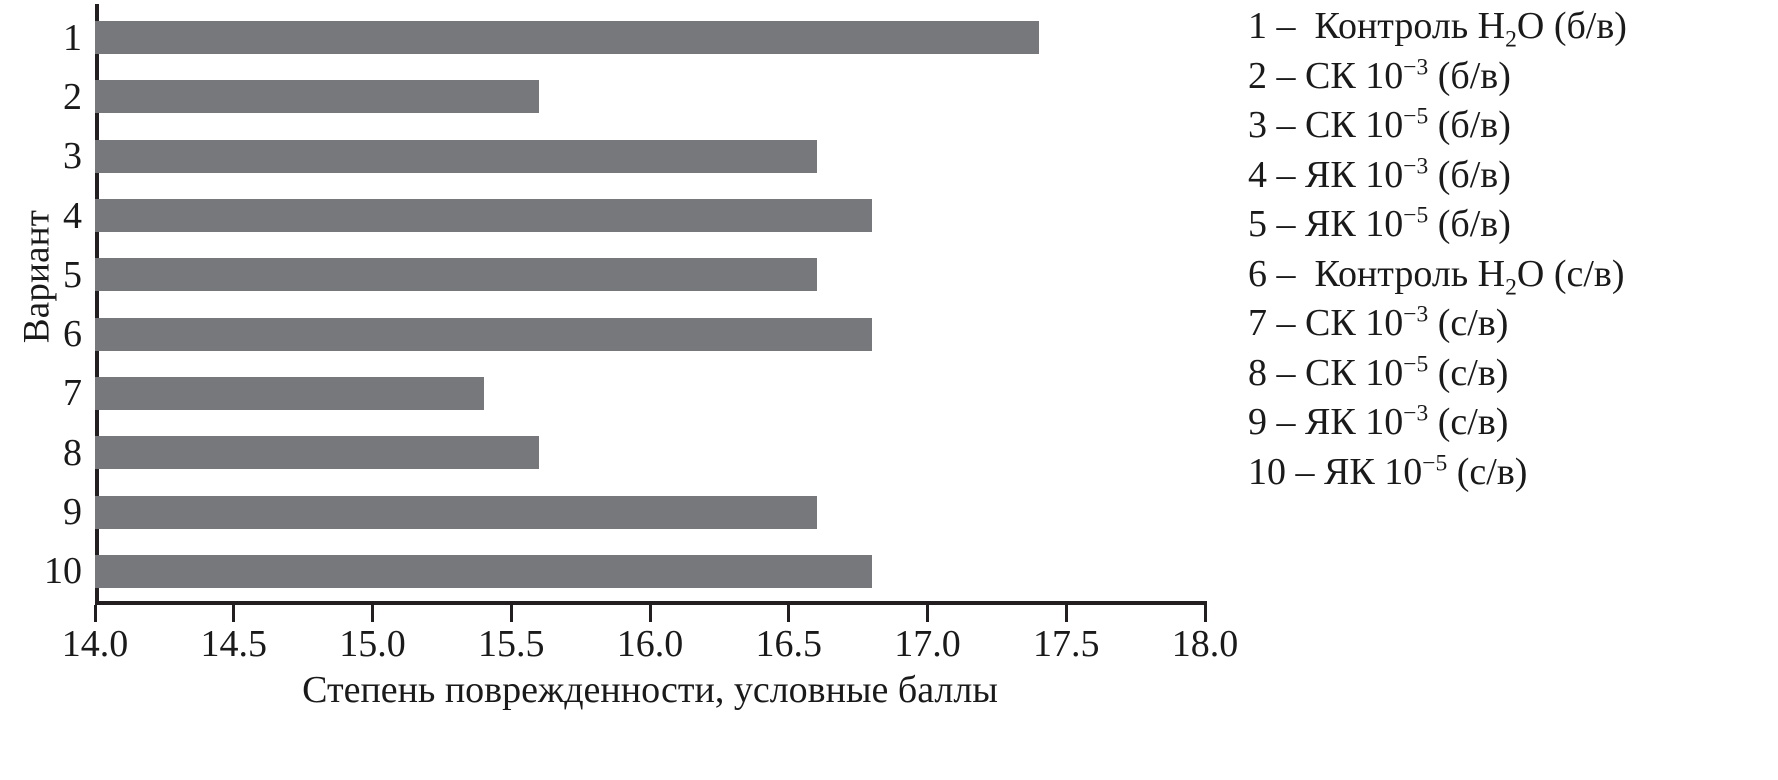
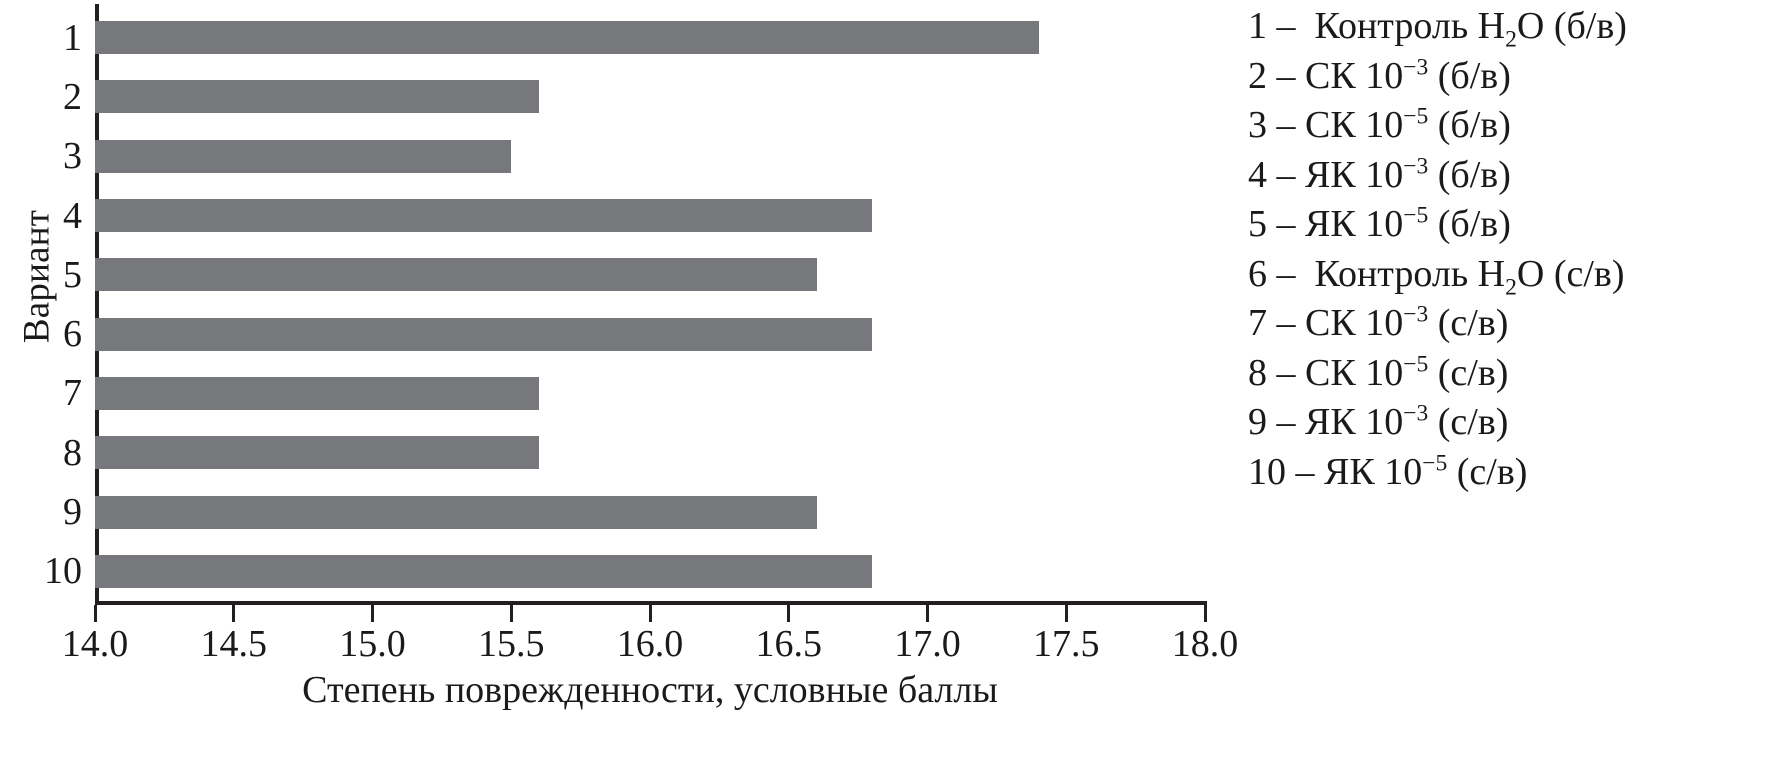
3: 16.6 -> 15.5
7: 15.4 -> 15.6
